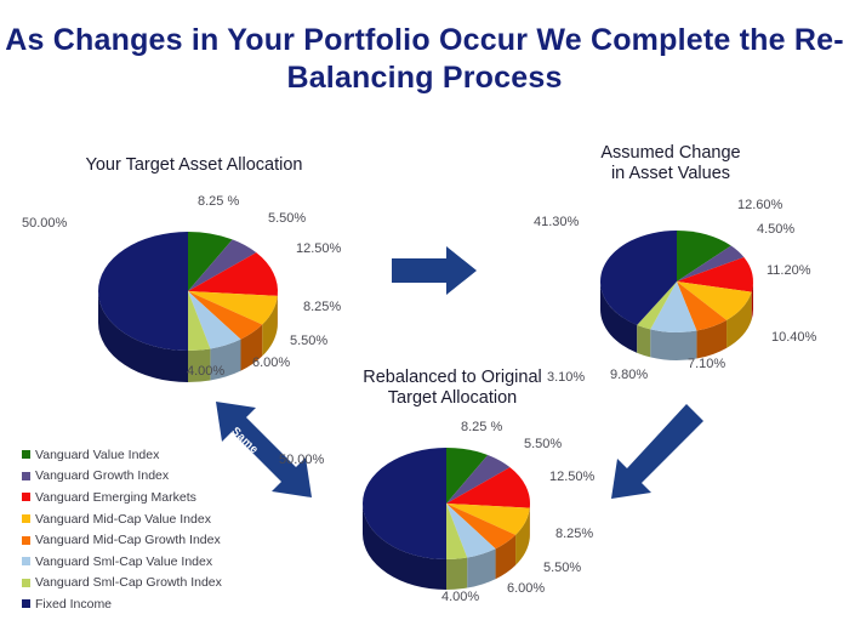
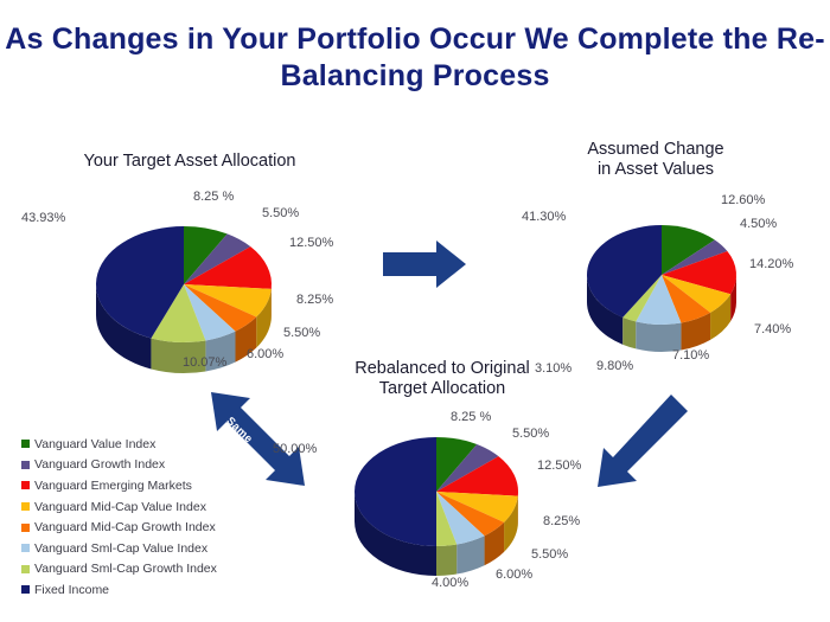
Your Target Asset Allocation/Vanguard Sml-Cap Growth Index: 4.00% -> 10.07%
Your Target Asset Allocation/Fixed Income: 50.00% -> 43.93%
Assumed Change in Asset Values/Vanguard Emerging Markets: 11.20% -> 14.20%
Assumed Change in Asset Values/Vanguard Mid-Cap Value Index: 10.40% -> 7.40%
